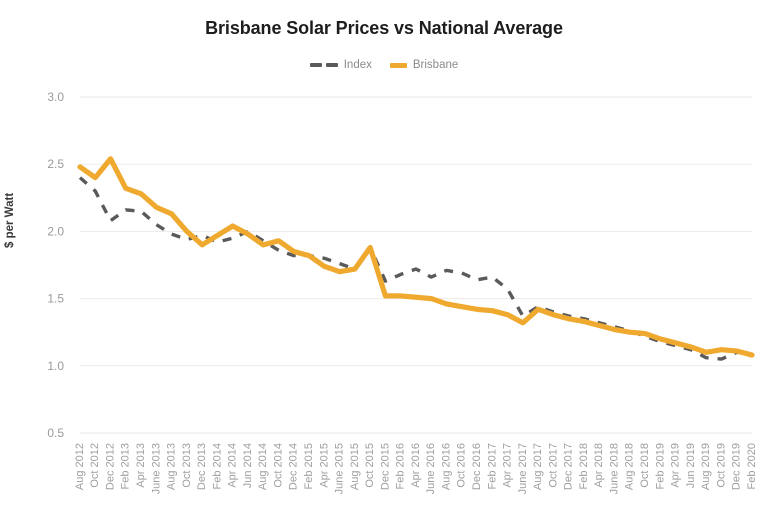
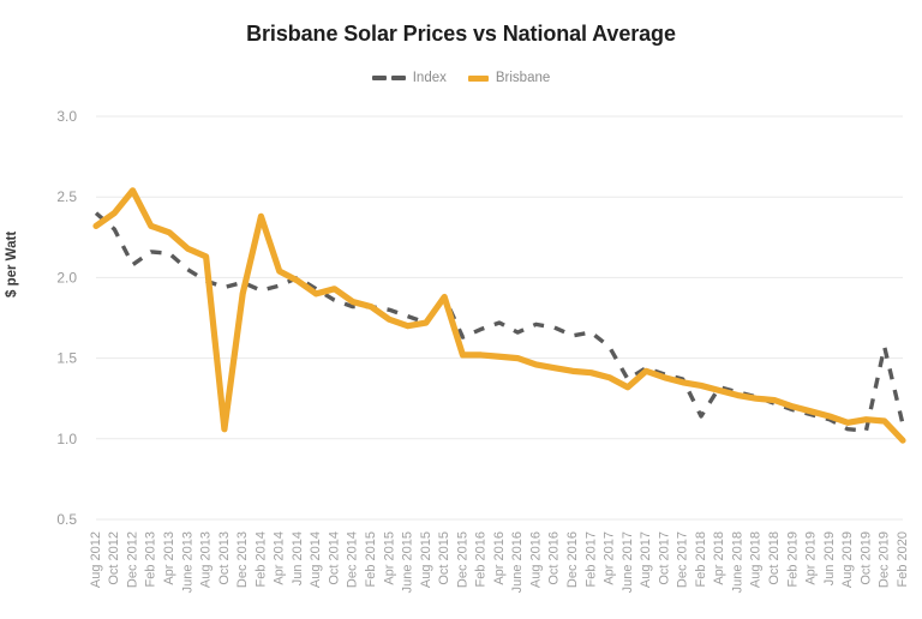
Brisbane/Aug 2012: 2.48 -> 2.32
Brisbane/Oct 2013: 2.00 -> 1.06
Brisbane/Feb 2014: 1.97 -> 2.38
Index/Feb 2018: 1.35 -> 1.14
Index/Dec 2019: 1.10 -> 1.57
Brisbane/Feb 2020: 1.08 -> 0.99
